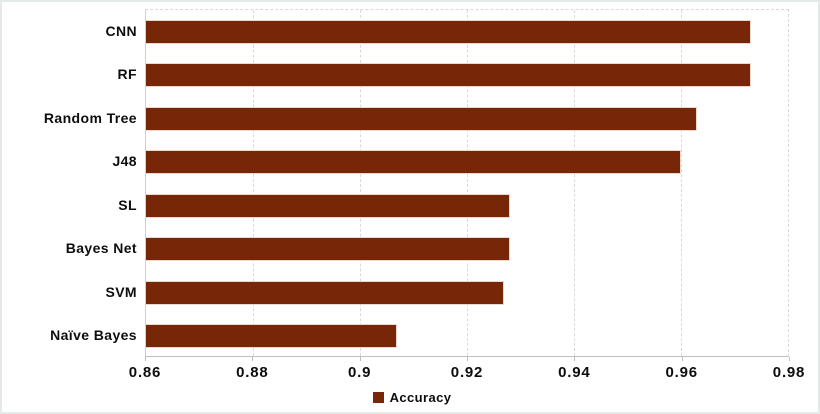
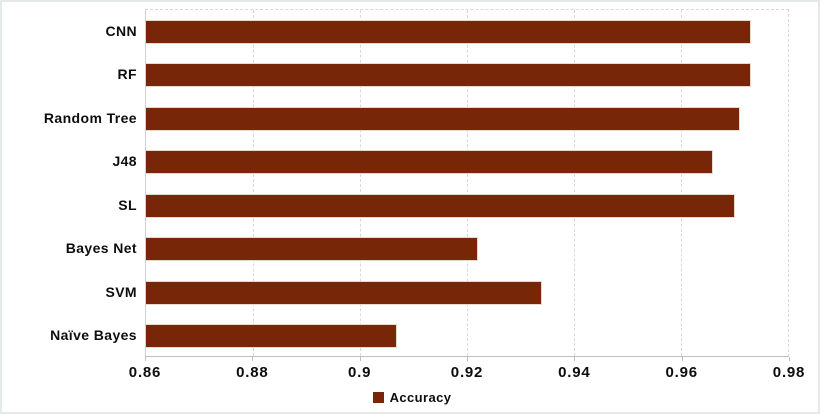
Random Tree: 0.963 -> 0.971
J48: 0.960 -> 0.966
SL: 0.928 -> 0.970
Bayes Net: 0.928 -> 0.922
SVM: 0.927 -> 0.934
